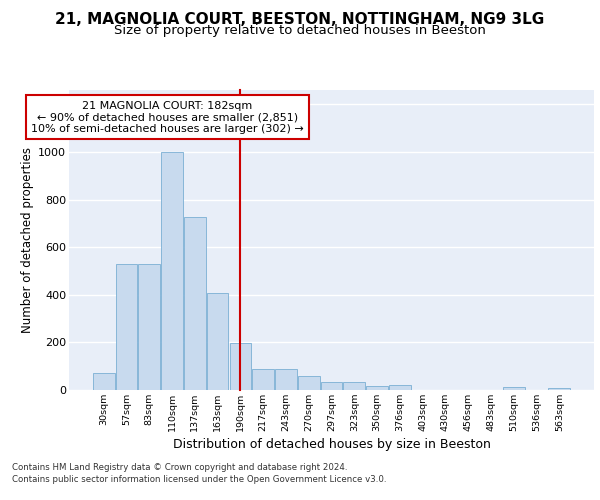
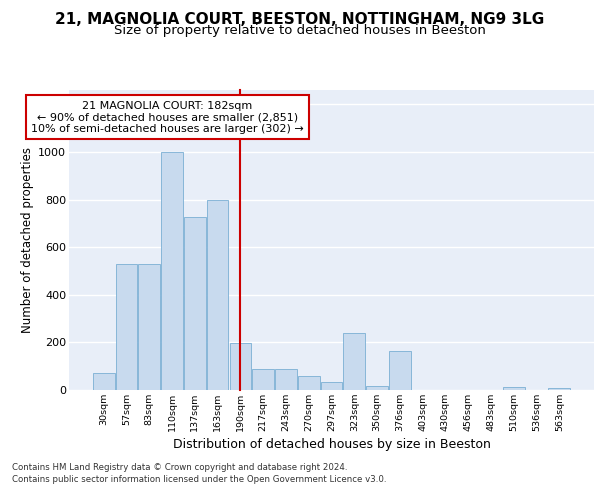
163sqm: 408 -> 800
323sqm: 32 -> 240
376sqm: 20 -> 165
